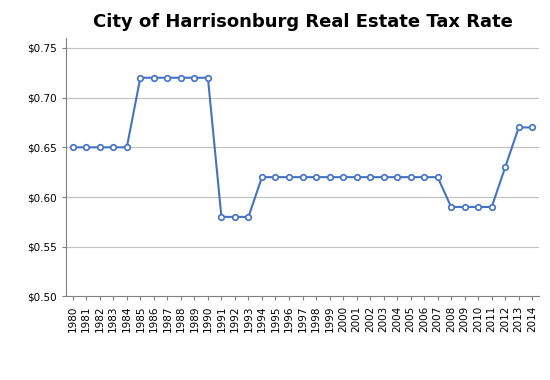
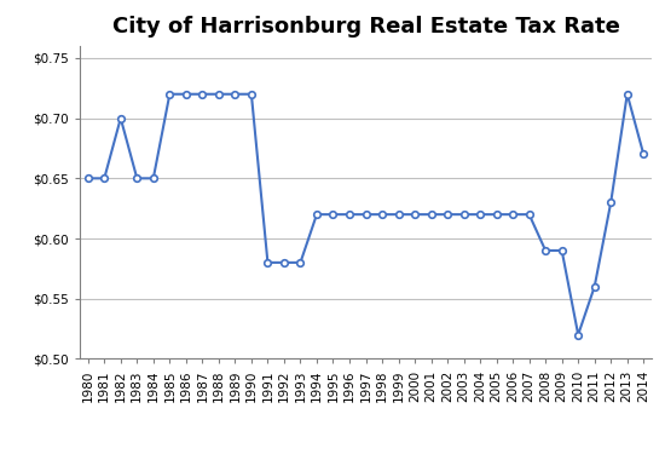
1982: $0.65 -> $0.70
2010: $0.59 -> $0.52
2011: $0.59 -> $0.56
2013: $0.67 -> $0.72
